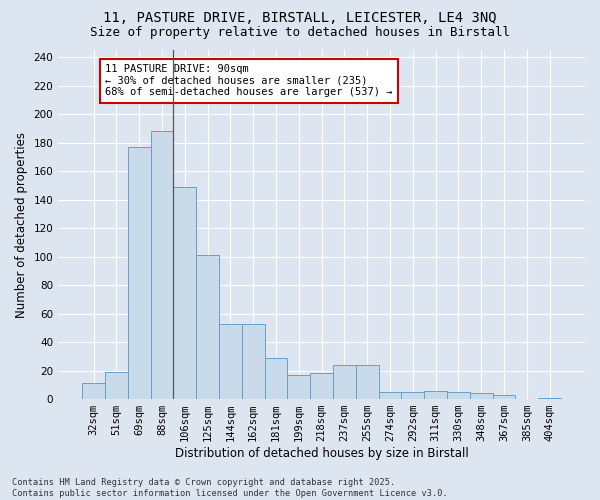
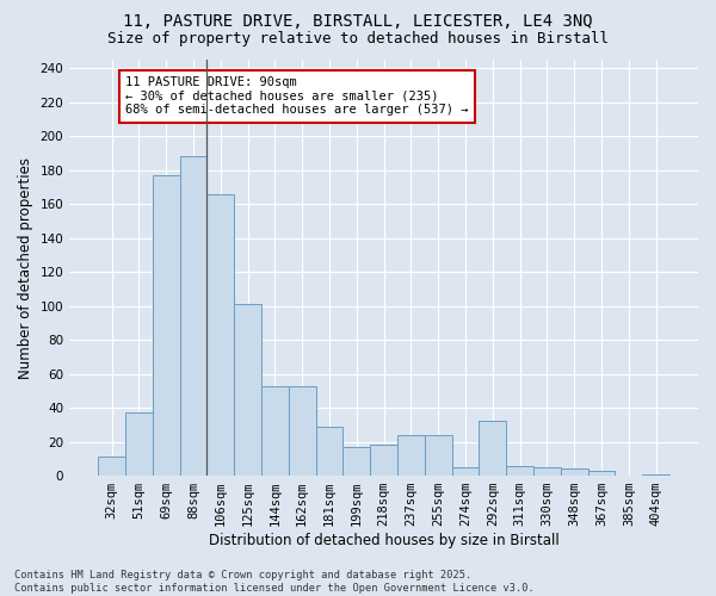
51sqm: 19 -> 37
106sqm: 149 -> 166
292sqm: 5 -> 32
